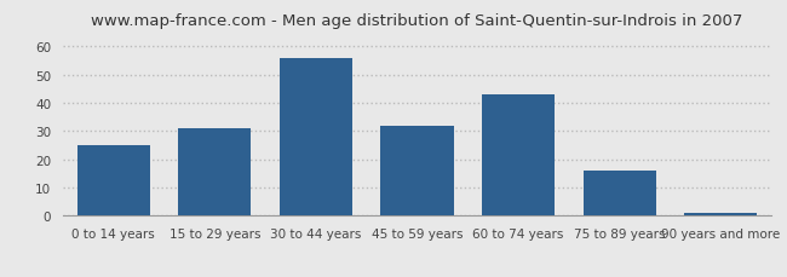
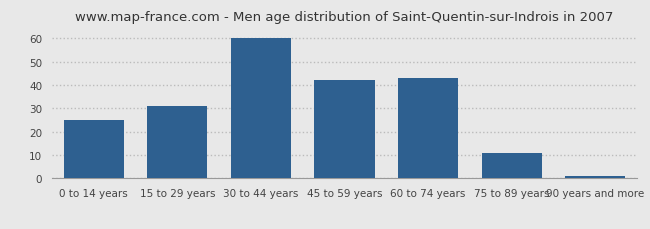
30 to 44 years: 56 -> 60
45 to 59 years: 32 -> 42
75 to 89 years: 16 -> 11
